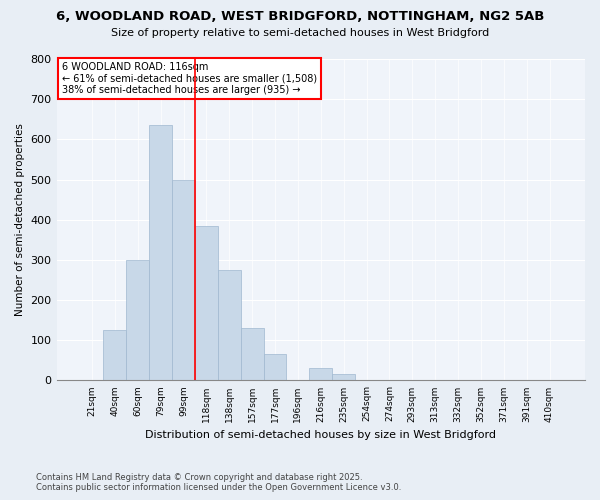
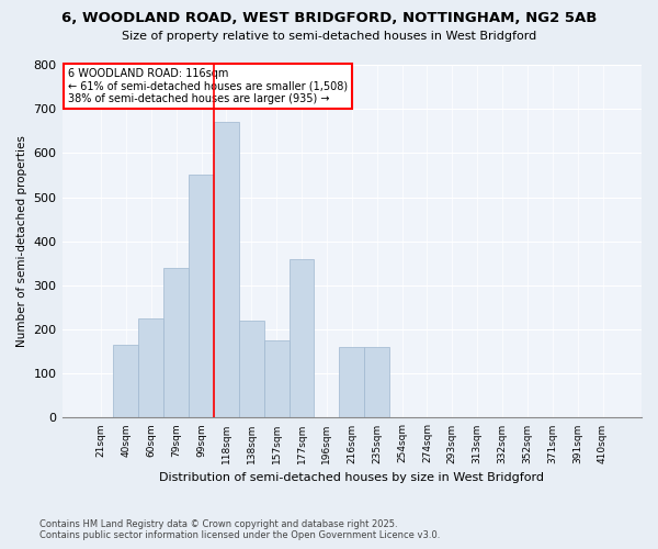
40sqm: 125 -> 165
60sqm: 300 -> 225
79sqm: 635 -> 340
99sqm: 500 -> 550
118sqm: 385 -> 670
138sqm: 275 -> 220
157sqm: 130 -> 175
177sqm: 65 -> 360
216sqm: 30 -> 160
235sqm: 15 -> 160
